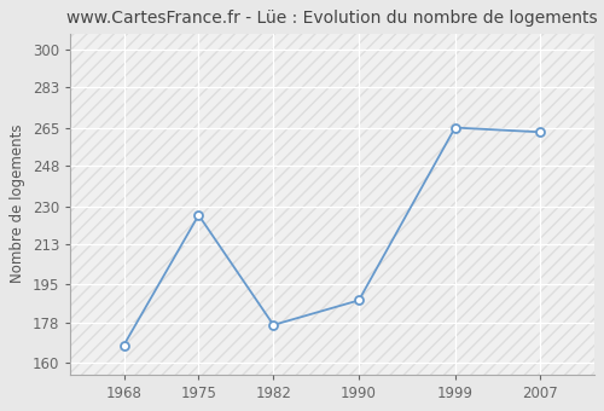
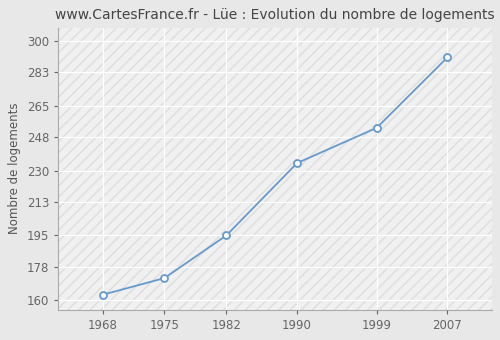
1968: 168 -> 163
1975: 226 -> 172
1982: 177 -> 195
1990: 188 -> 234
1999: 265 -> 253
2007: 263 -> 291
